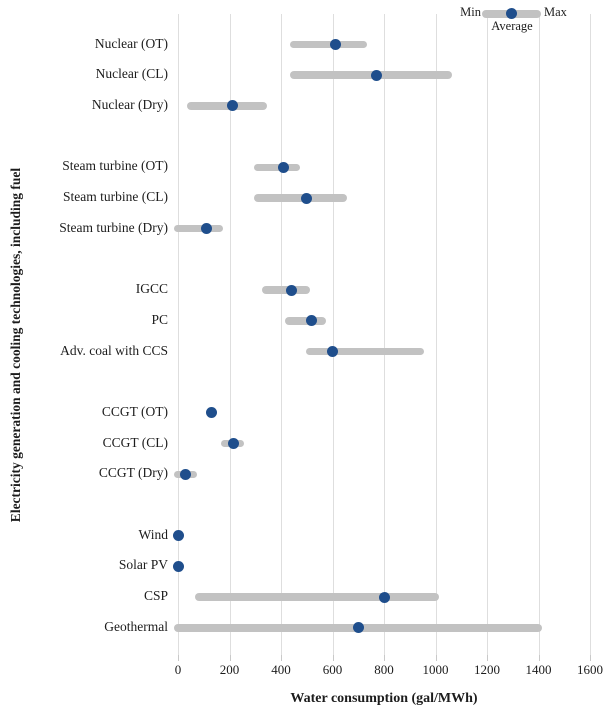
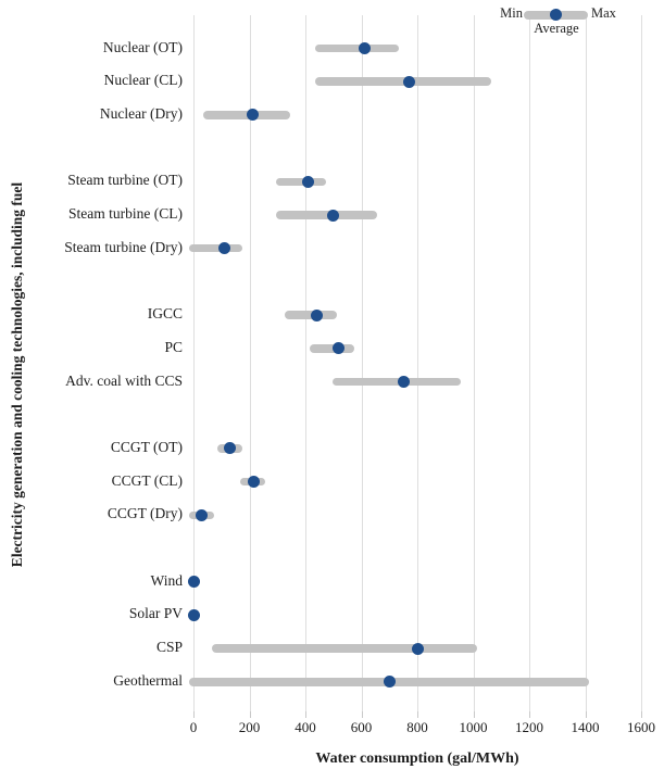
Average/Adv. coal with CCS: 600 -> 750
Min/CCGT (OT): 190 -> 100
Max/CCGT (OT): 110 -> 160
